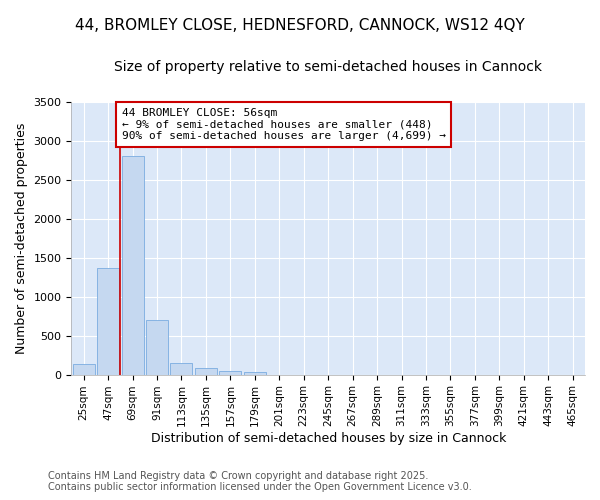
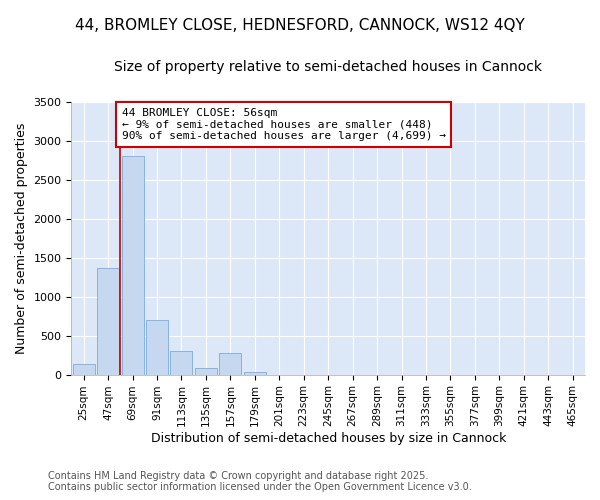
113sqm: 160 -> 300
157sqm: 40 -> 280
